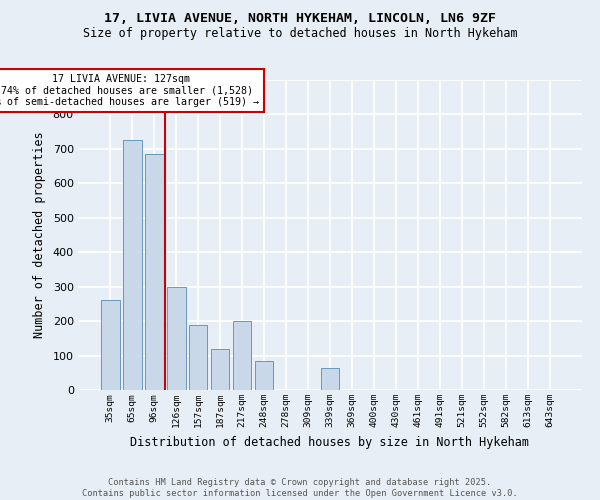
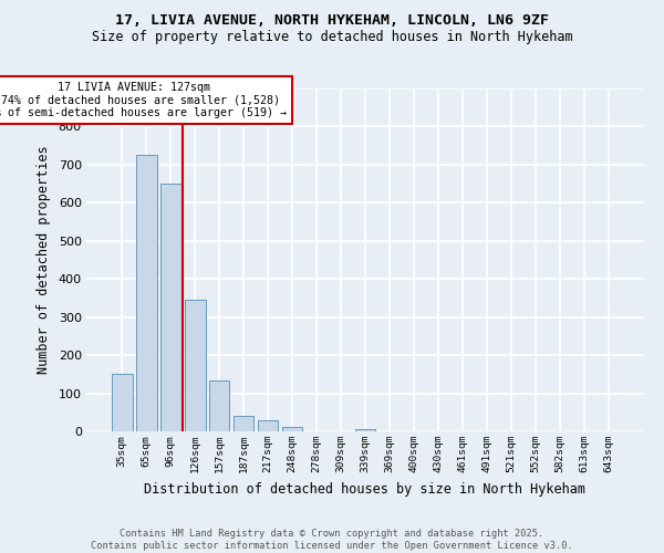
35sqm: 260 -> 150
96sqm: 685 -> 650
126sqm: 300 -> 345
157sqm: 190 -> 133
187sqm: 120 -> 40
217sqm: 200 -> 30
248sqm: 85 -> 12
339sqm: 65 -> 7
